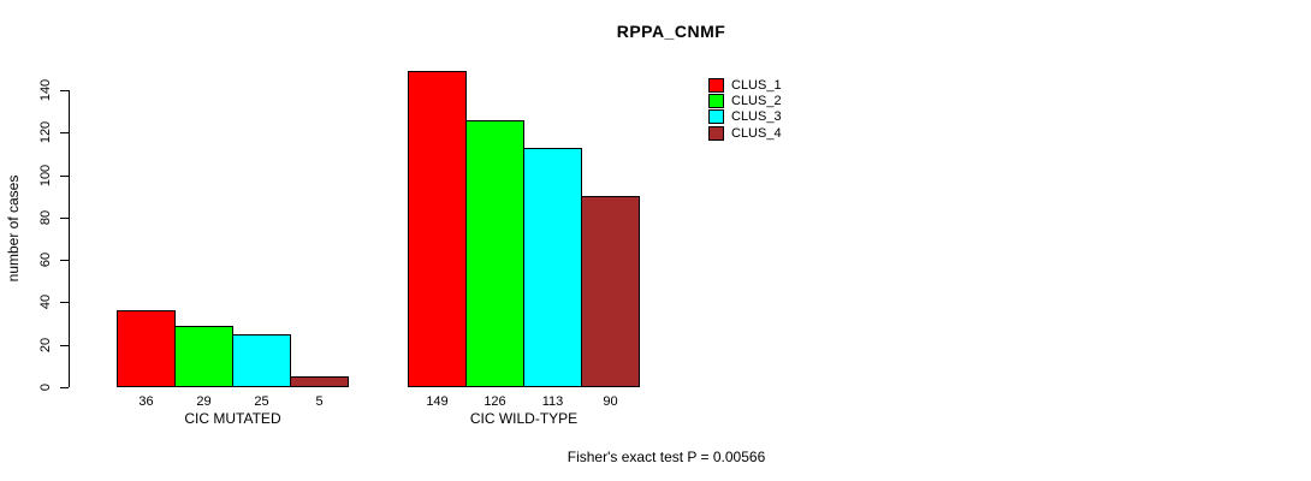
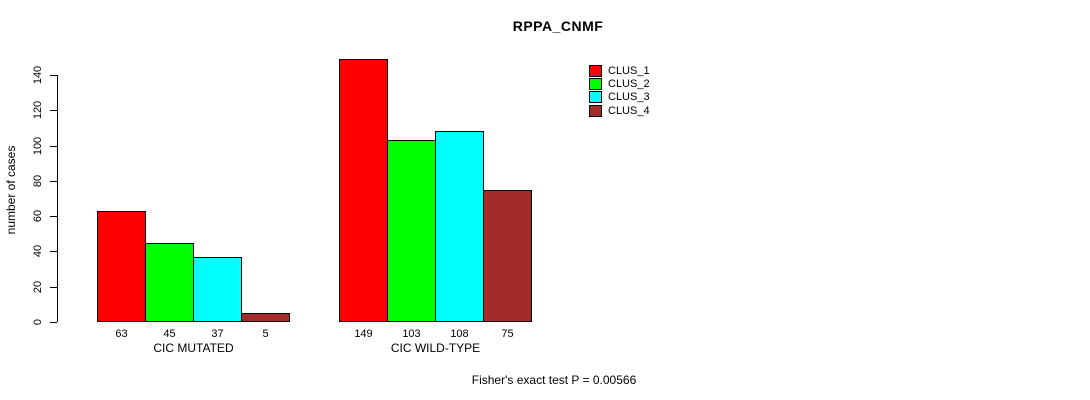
CLUS_1/CIC MUTATED: 36 -> 63
CLUS_2/CIC MUTATED: 29 -> 45
CLUS_3/CIC MUTATED: 25 -> 37
CLUS_2/CIC WILD-TYPE: 126 -> 103
CLUS_3/CIC WILD-TYPE: 113 -> 108
CLUS_4/CIC WILD-TYPE: 90 -> 75
